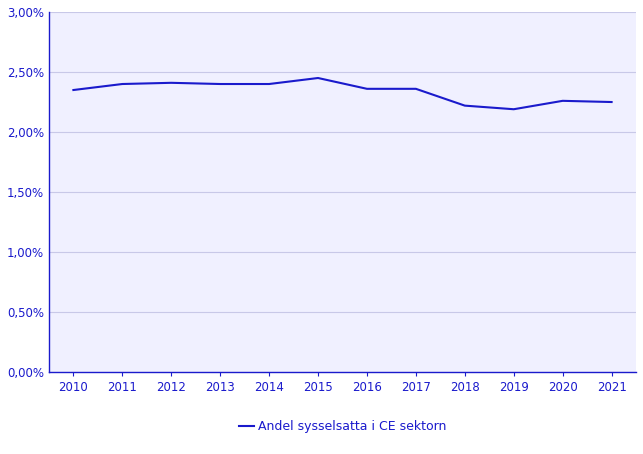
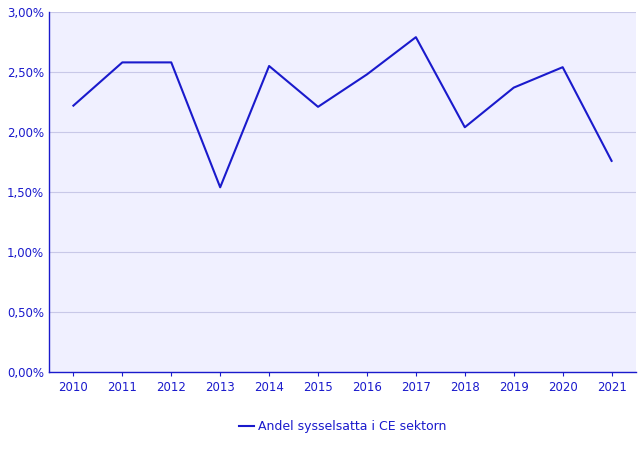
2010: 2,35% -> 2,22%
2011: 2,40% -> 2,58%
2012: 2,41% -> 2,58%
2013: 2,40% -> 1,54%
2014: 2,40% -> 2,55%
2015: 2,45% -> 2,21%
2016: 2,36% -> 2,48%
2017: 2,36% -> 2,79%
2018: 2,22% -> 2,04%
2019: 2,19% -> 2,37%
2020: 2,26% -> 2,54%
2021: 2,25% -> 1,76%
